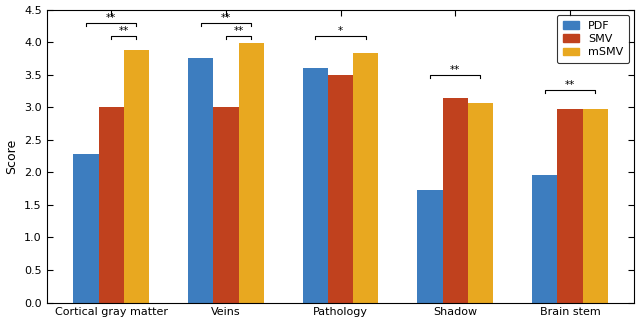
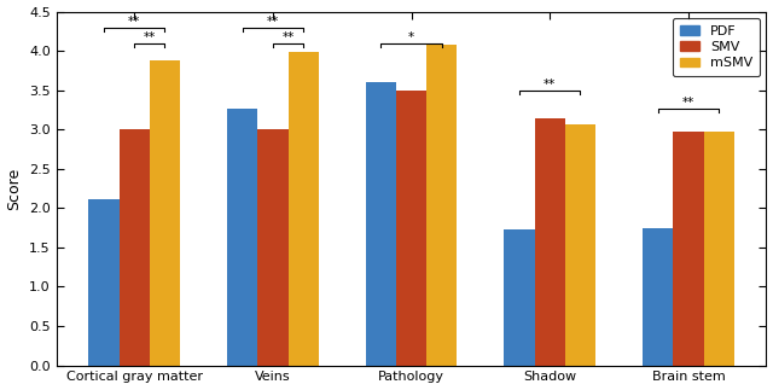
PDF/Cortical gray matter: 2.28 -> 2.12
PDF/Veins: 3.75 -> 3.26
mSMV/Pathology: 3.83 -> 4.08
PDF/Brain stem: 1.96 -> 1.74
